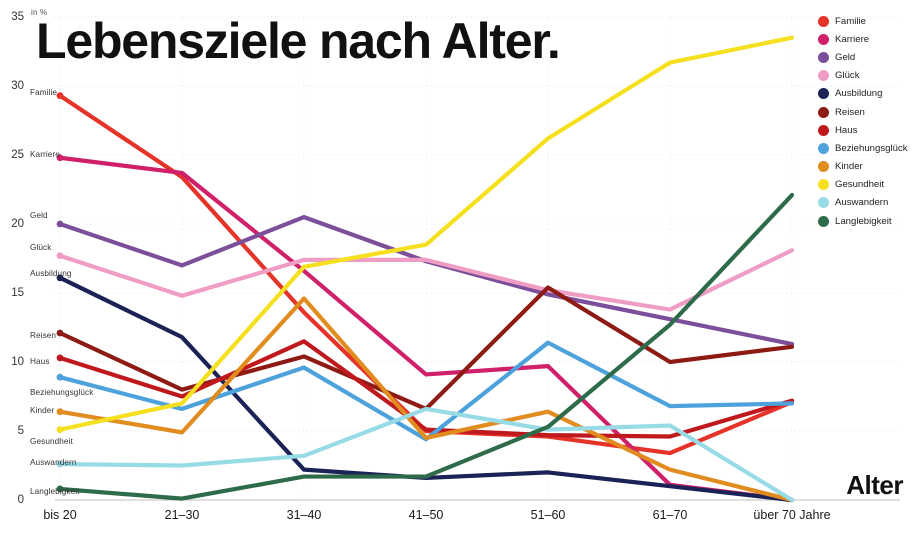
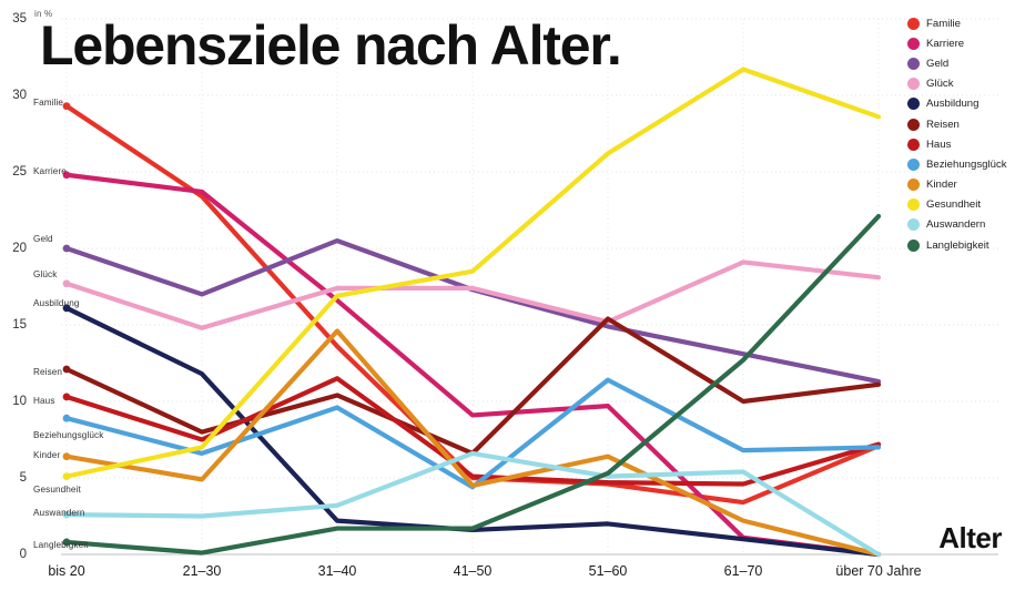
Glück/61–70: 13.8 -> 19.1
Gesundheit/über 70 Jahre: 33.5 -> 28.6
